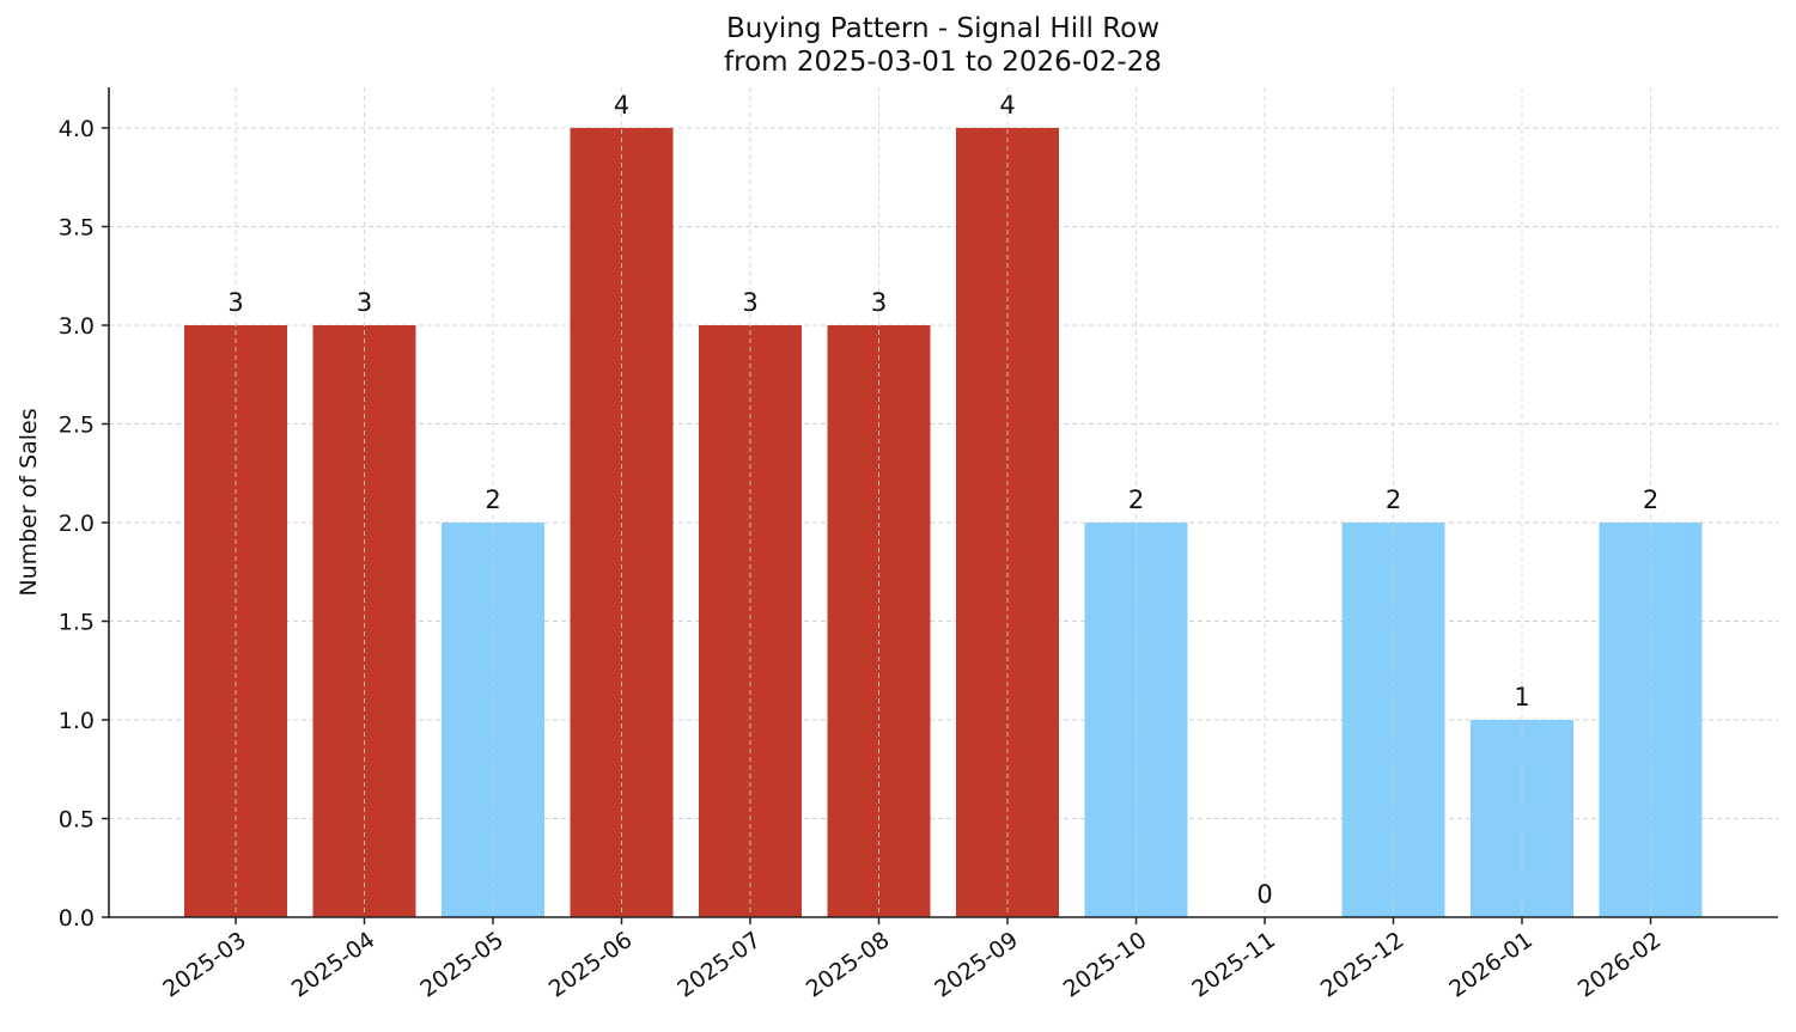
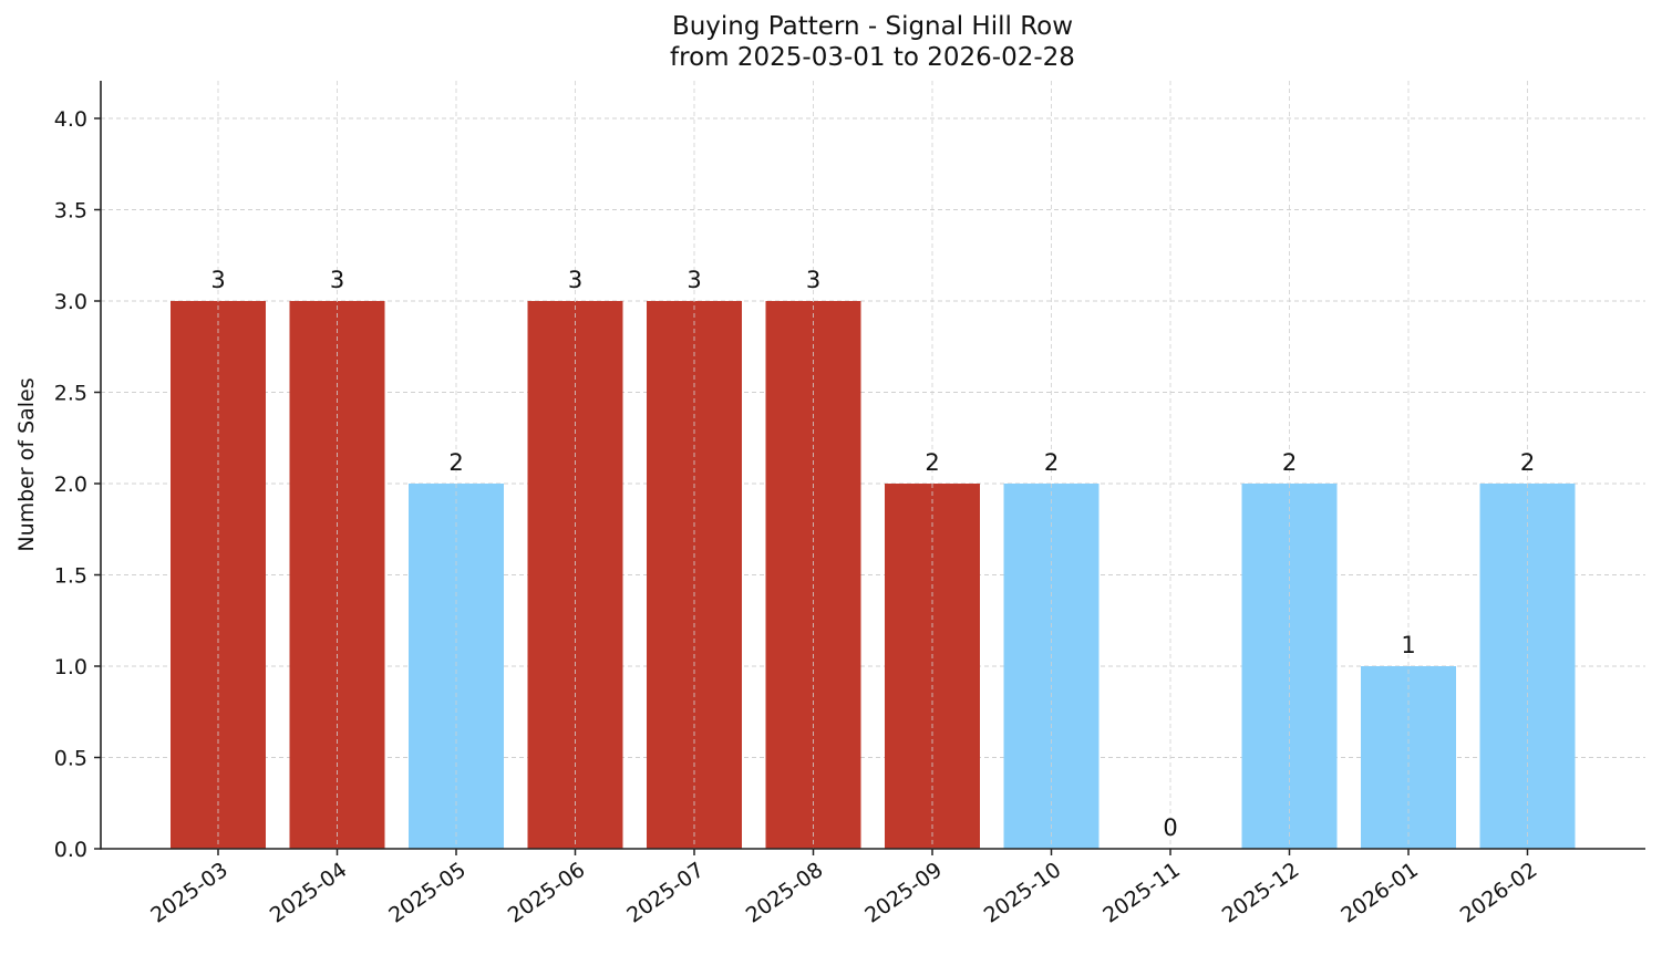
2025-06: 4 -> 3
2025-09: 4 -> 2
